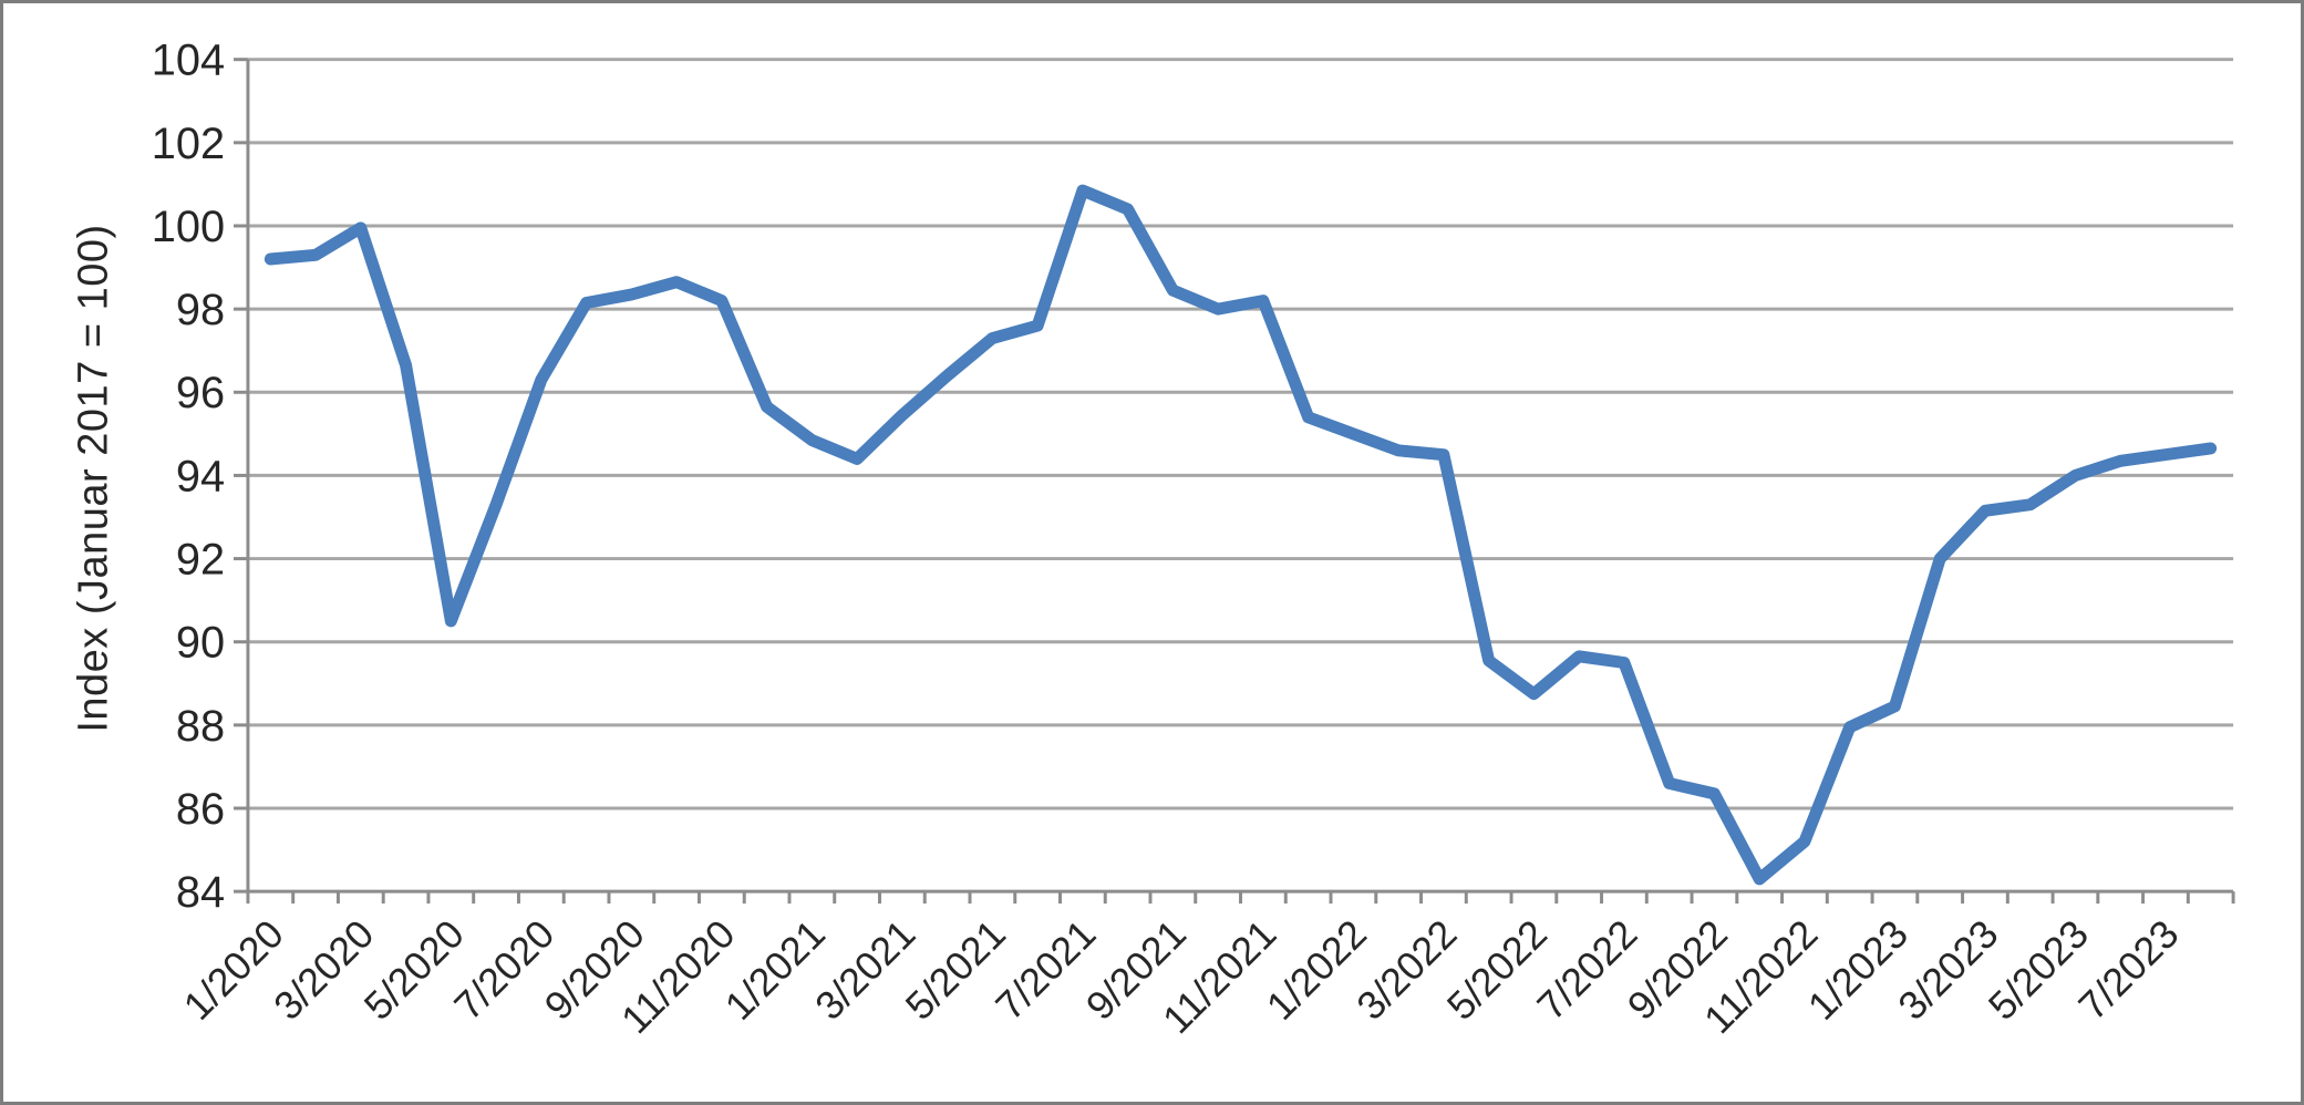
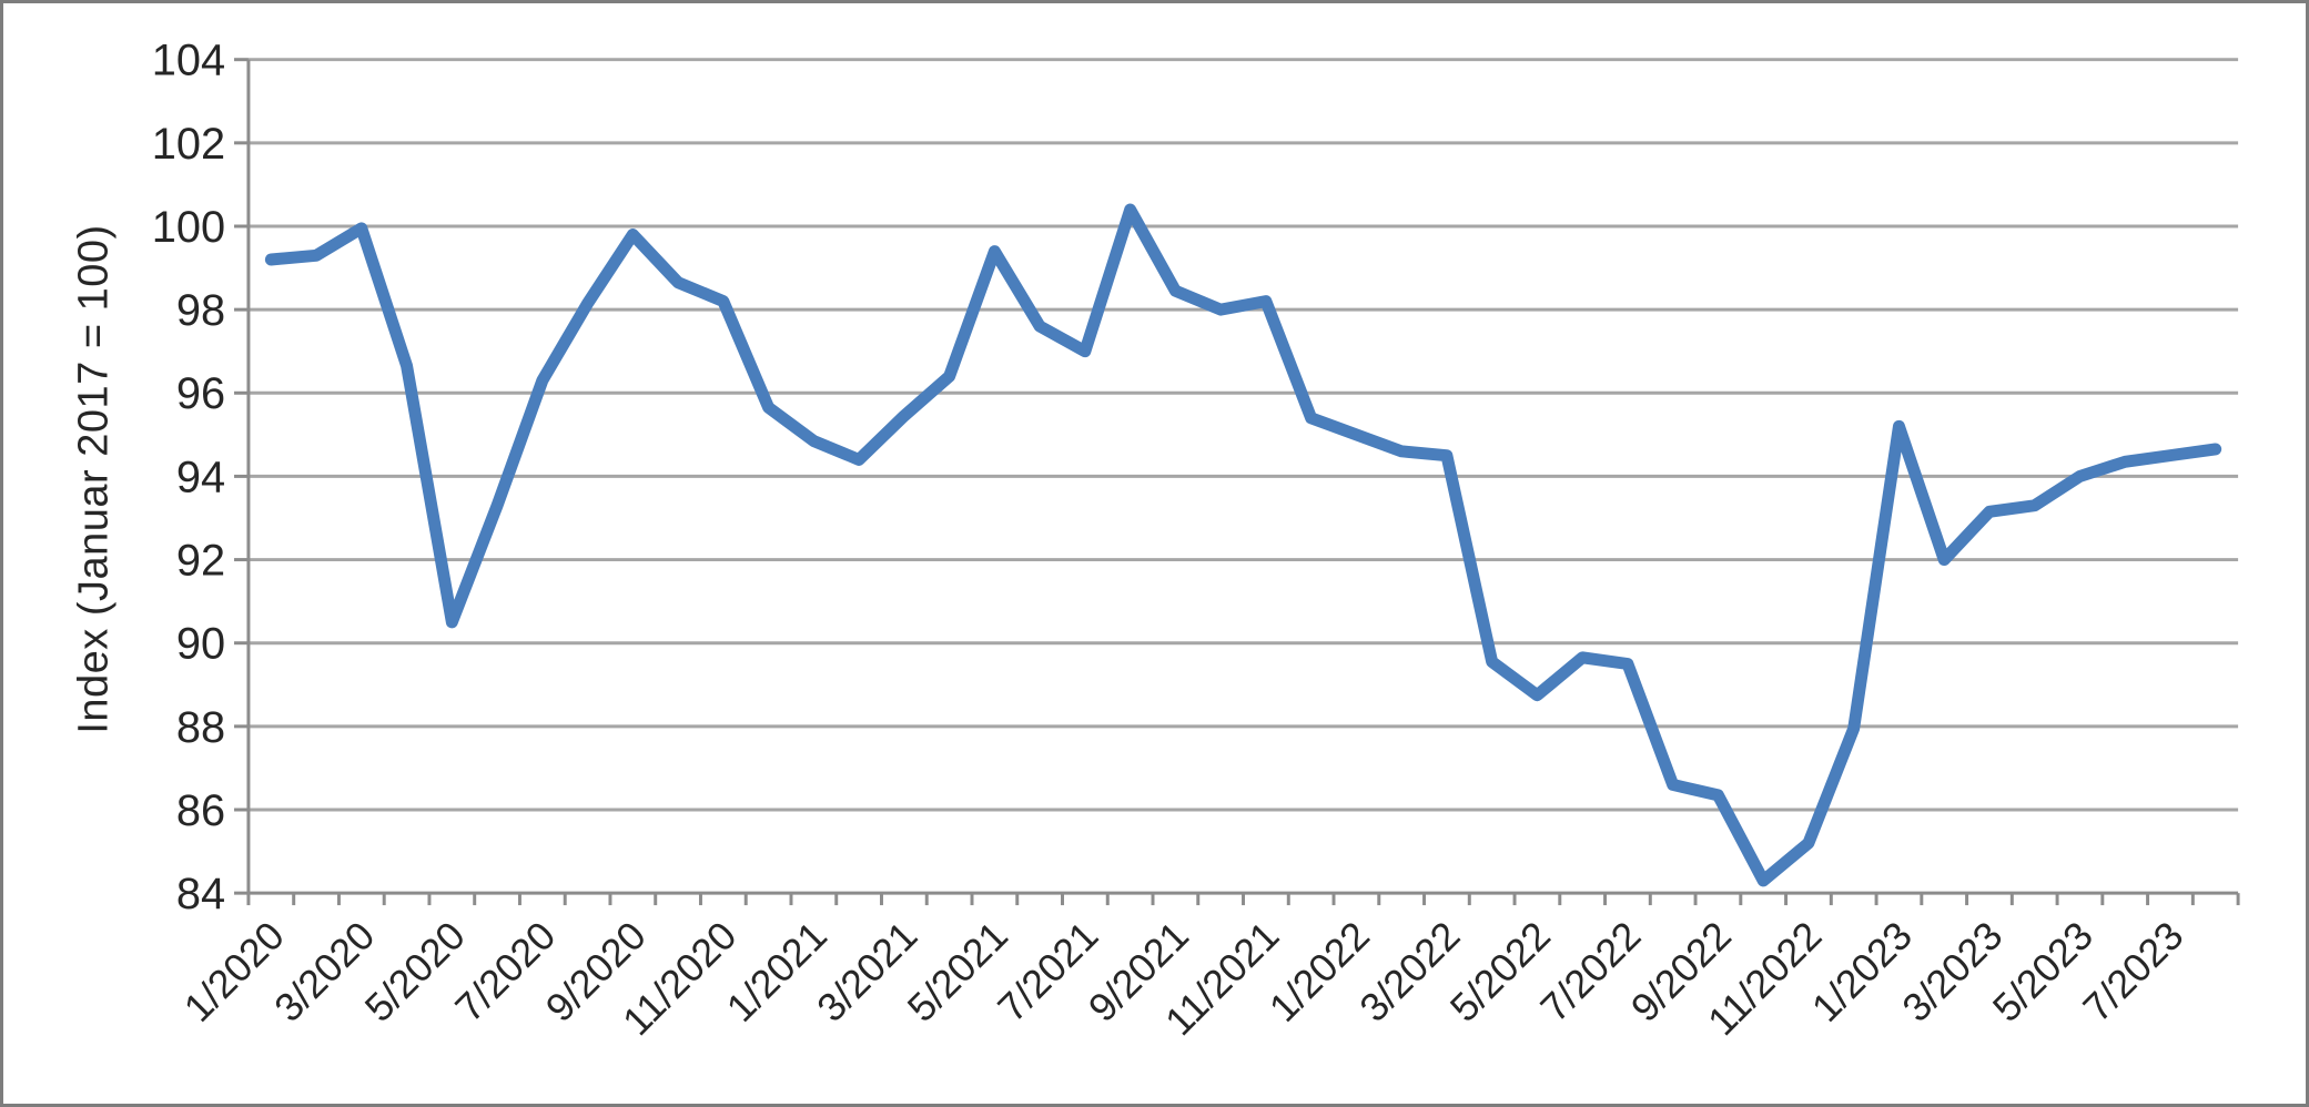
9/2020: 98.3 -> 99.8
5/2021: 97.3 -> 99.4
7/2021: 100.8 -> 97.0
1/2023: 88.5 -> 95.2
